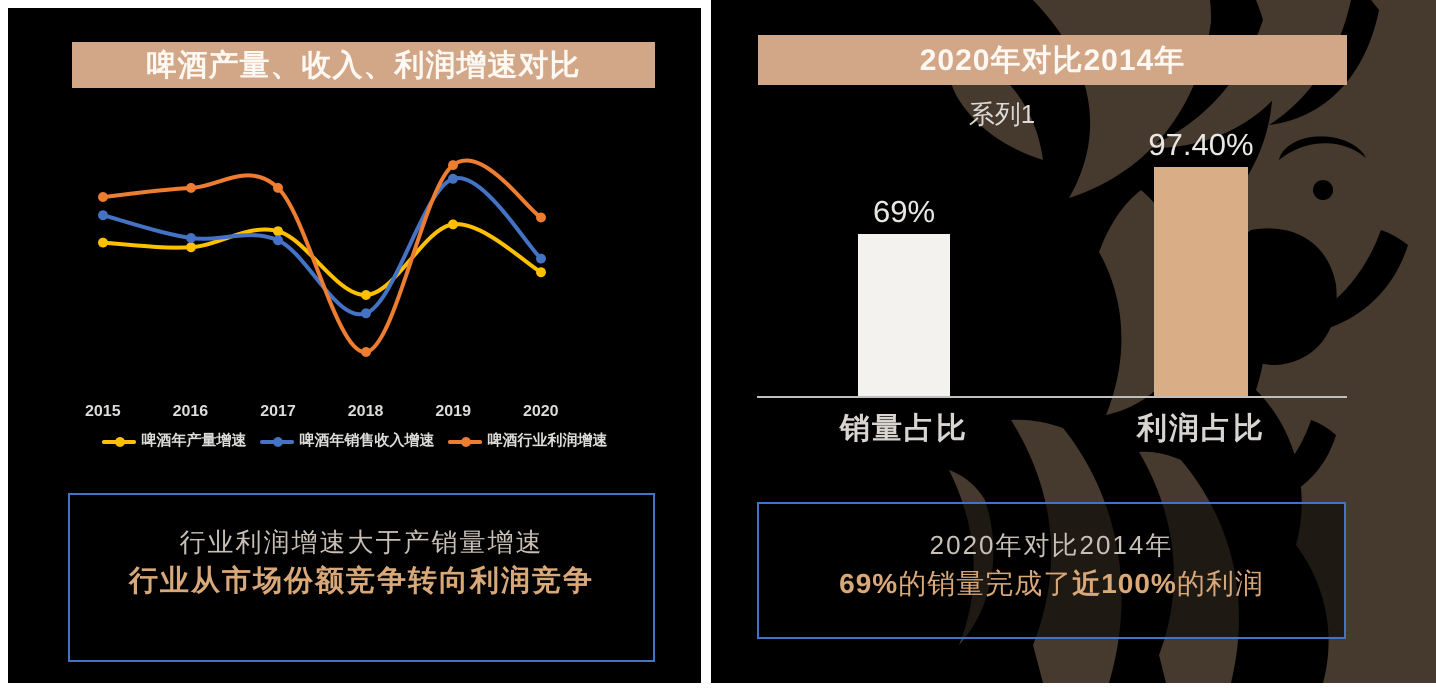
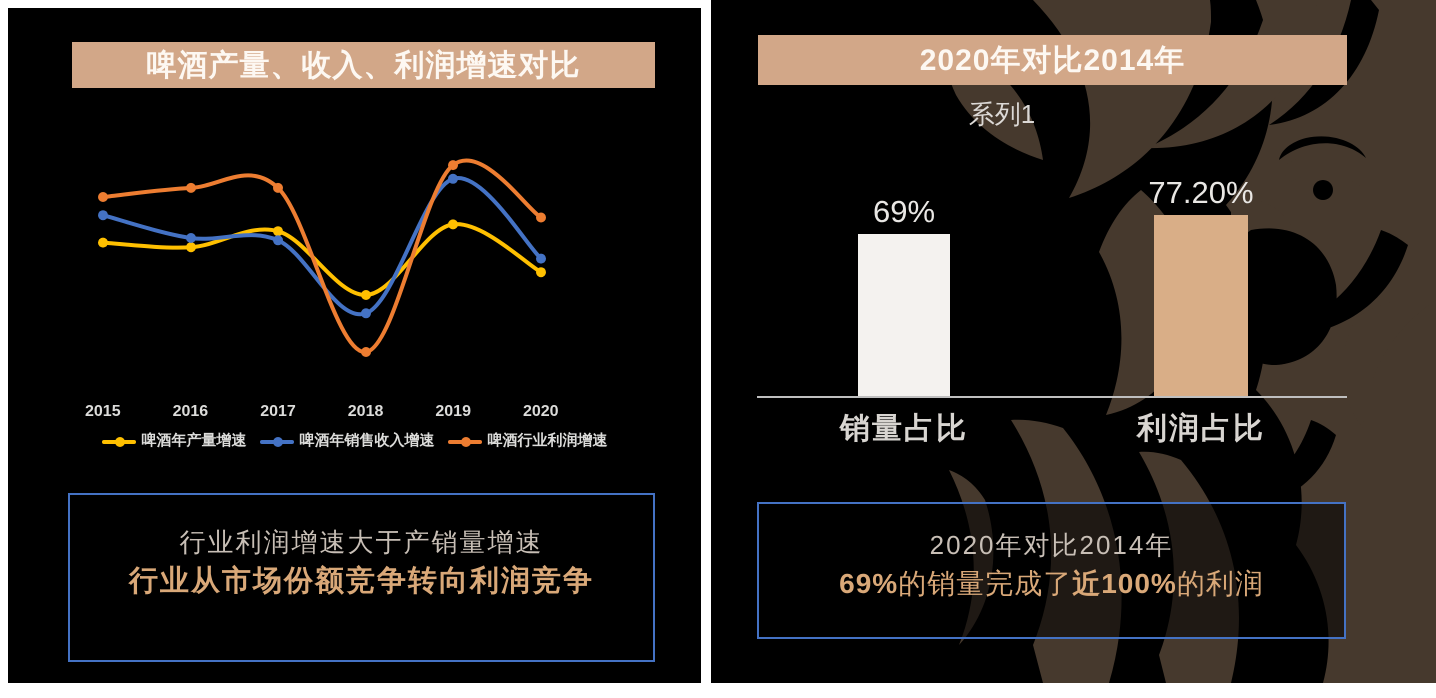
2020年对比2014年/利润占比: 97.40% -> 77.20%
